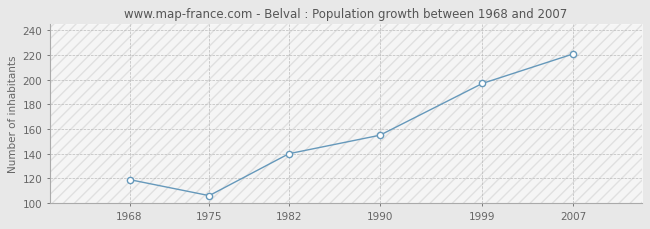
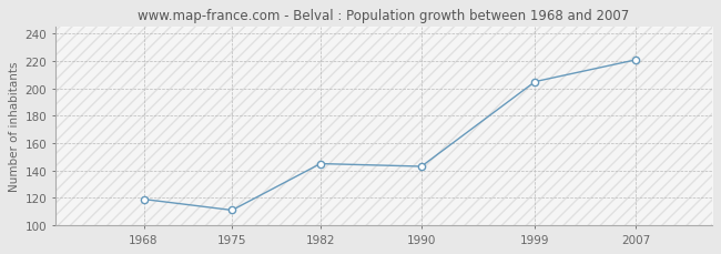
1975: 106 -> 111
1982: 140 -> 145
1990: 155 -> 143
1999: 197 -> 205
